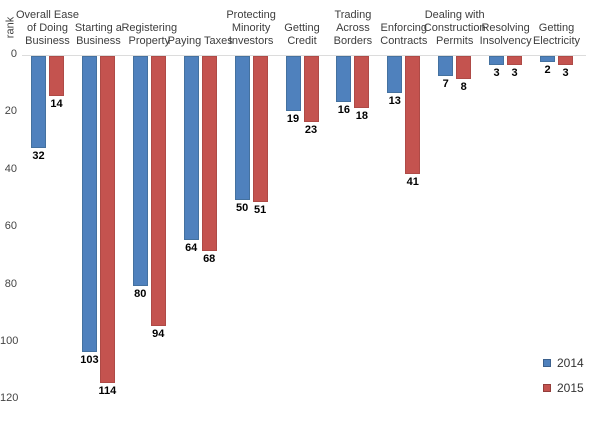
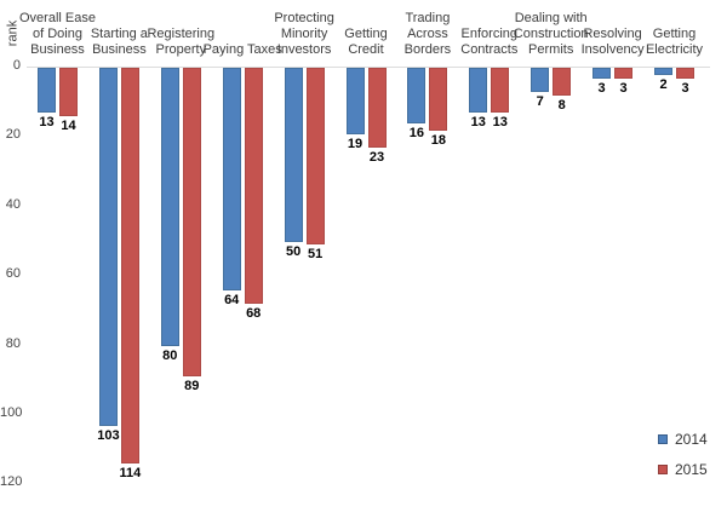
2014/Overall Ease of Doing Business: 32 -> 13
2015/Registering Property: 94 -> 89
2015/Enforcing Contracts: 41 -> 13
